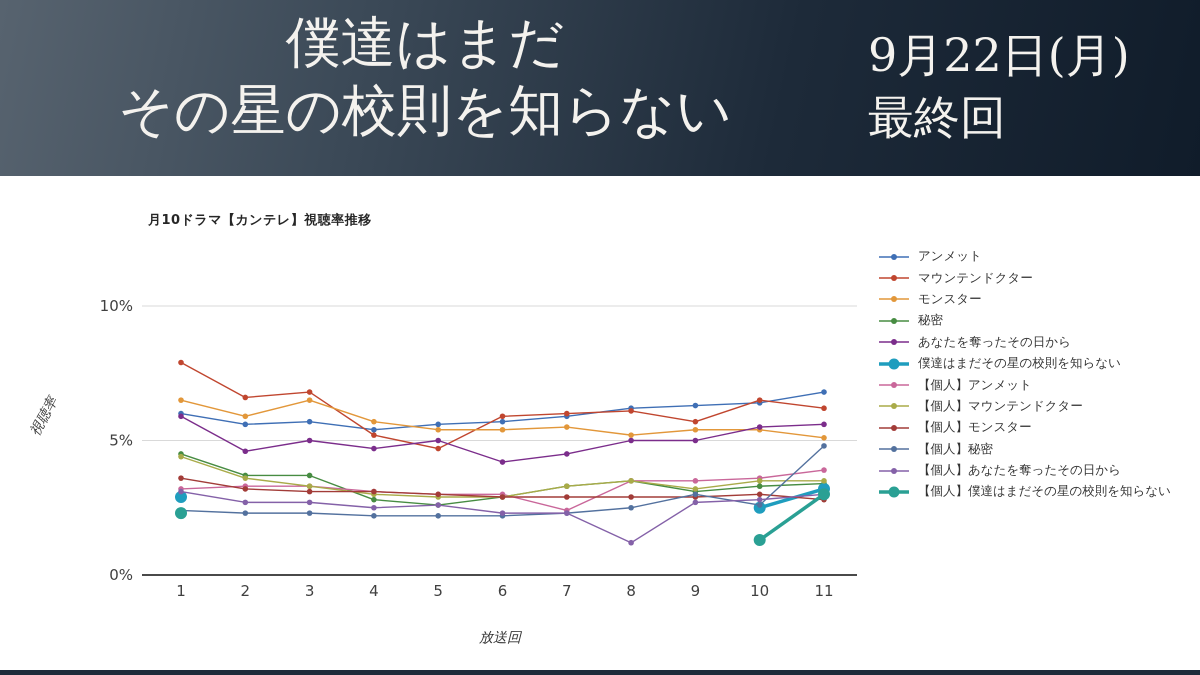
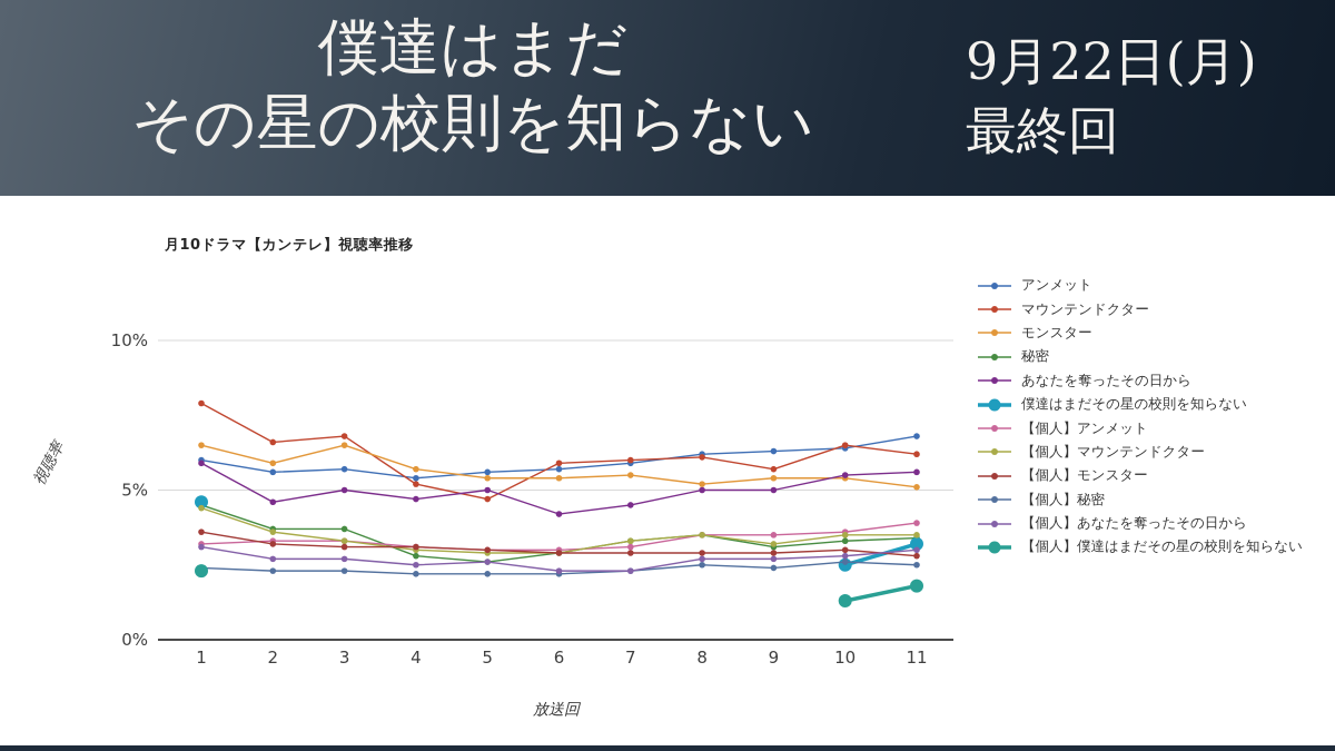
僕達はまだその星の校則を知らない/1: 2.9% -> 4.6%
【個人】アンメット/7: 2.4% -> 3.1%
【個人】あなたを奪ったその日から/8: 1.2% -> 2.7%
【個人】秘密/9: 3.0% -> 2.4%
【個人】秘密/11: 4.8% -> 2.5%
【個人】僕達はまだその星の校則を知らない/11: 3.0% -> 1.8%
